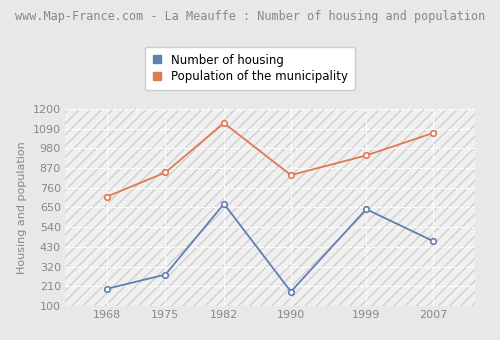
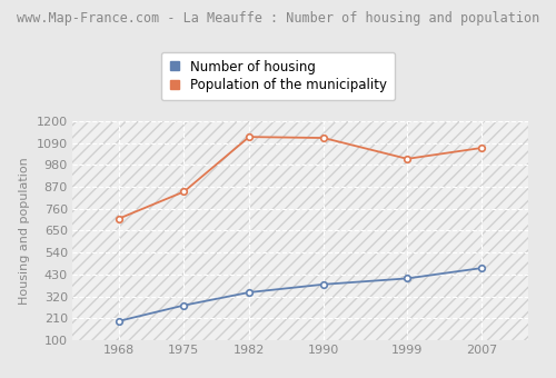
Number of housing/1982: 670 -> 340
Number of housing/1990: 180 -> 380
Population of the municipality/1990: 830 -> 1120
Number of housing/1999: 640 -> 410
Population of the municipality/1999: 940 -> 1010
